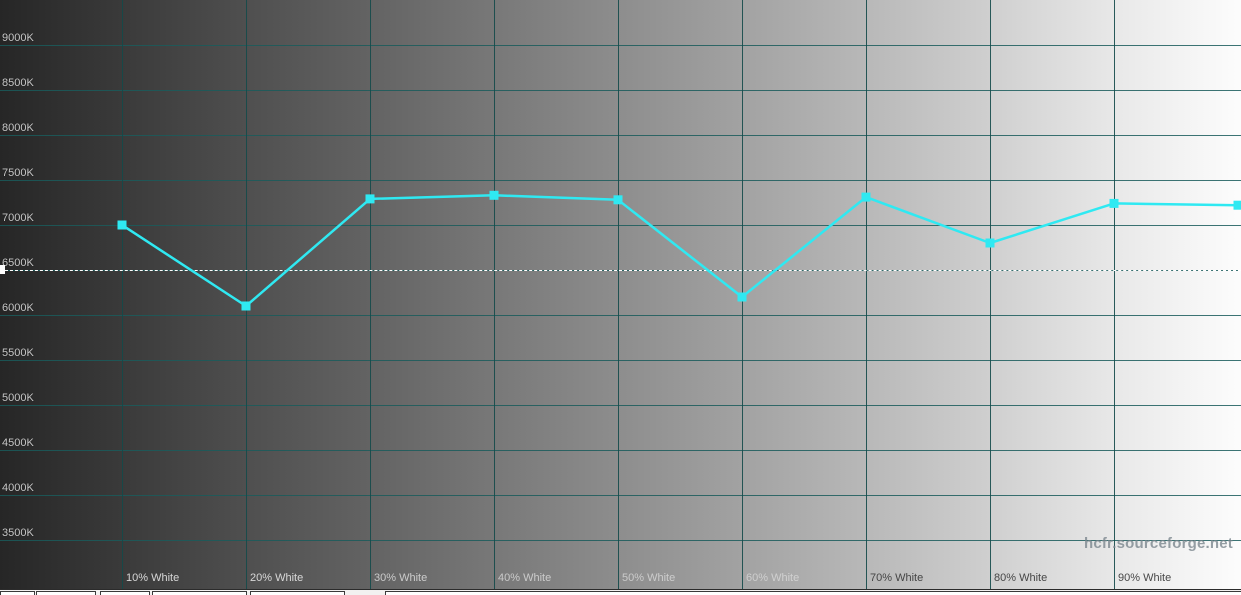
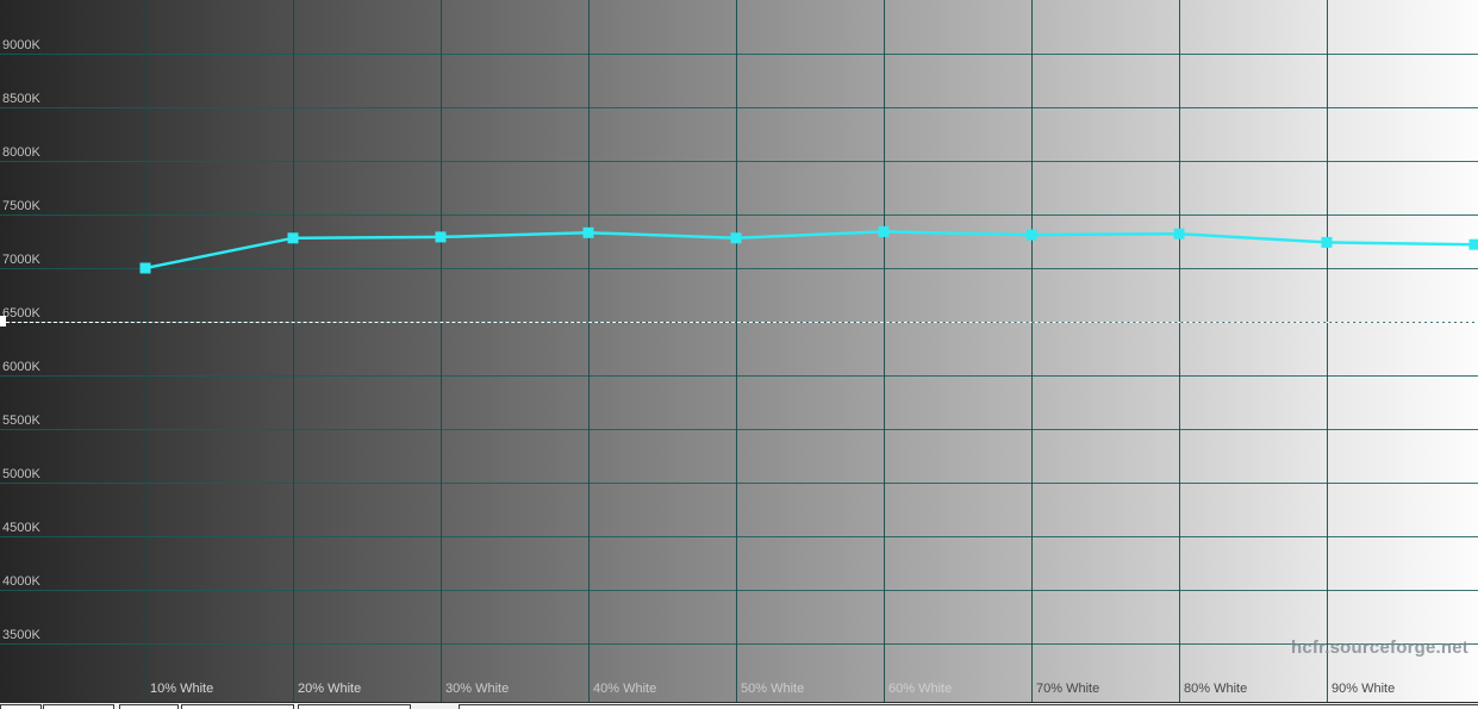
20% White: 6100K -> 7300K
60% White: 6200K -> 7300K
80% White: 6800K -> 7300K
